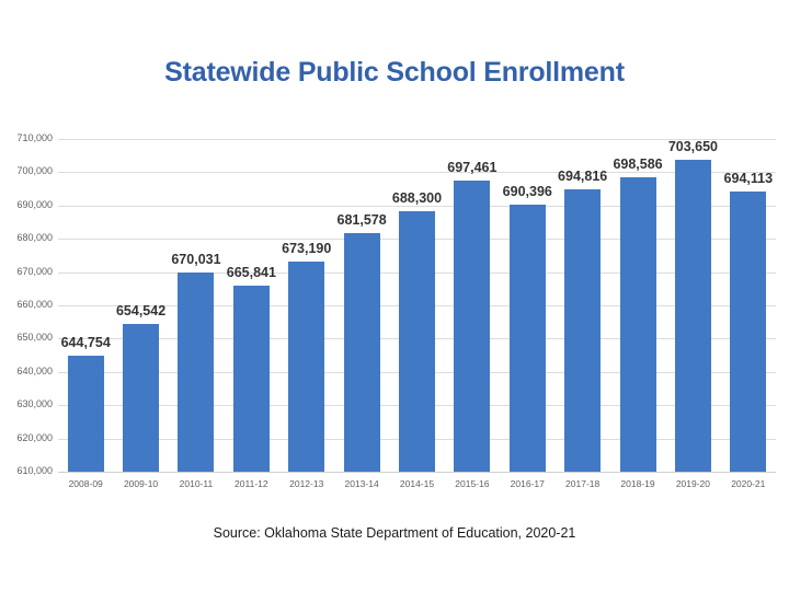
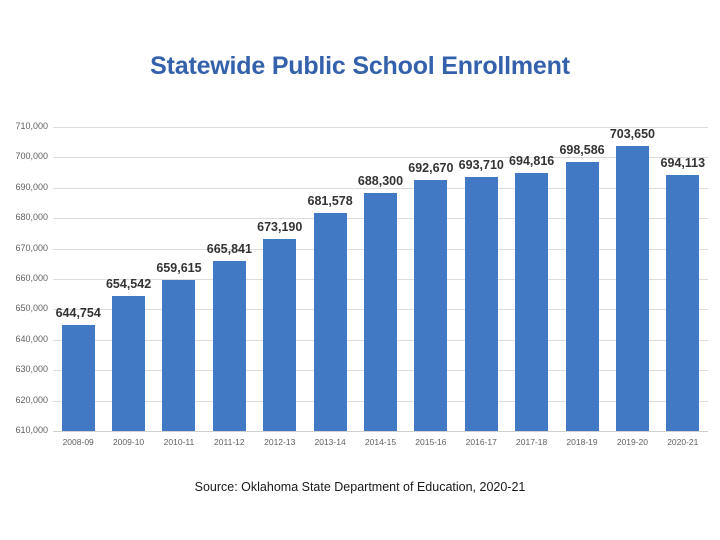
2010-11: 670,031 -> 659,615
2015-16: 697,461 -> 692,670
2016-17: 690,396 -> 693,710
